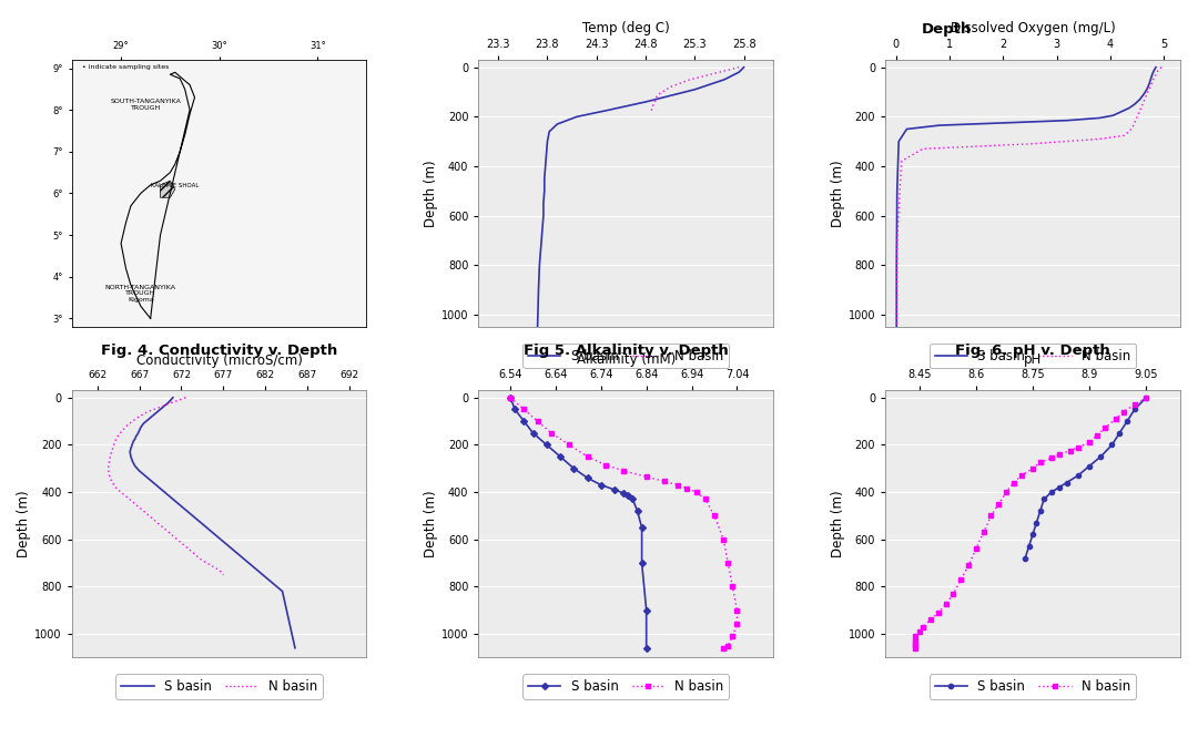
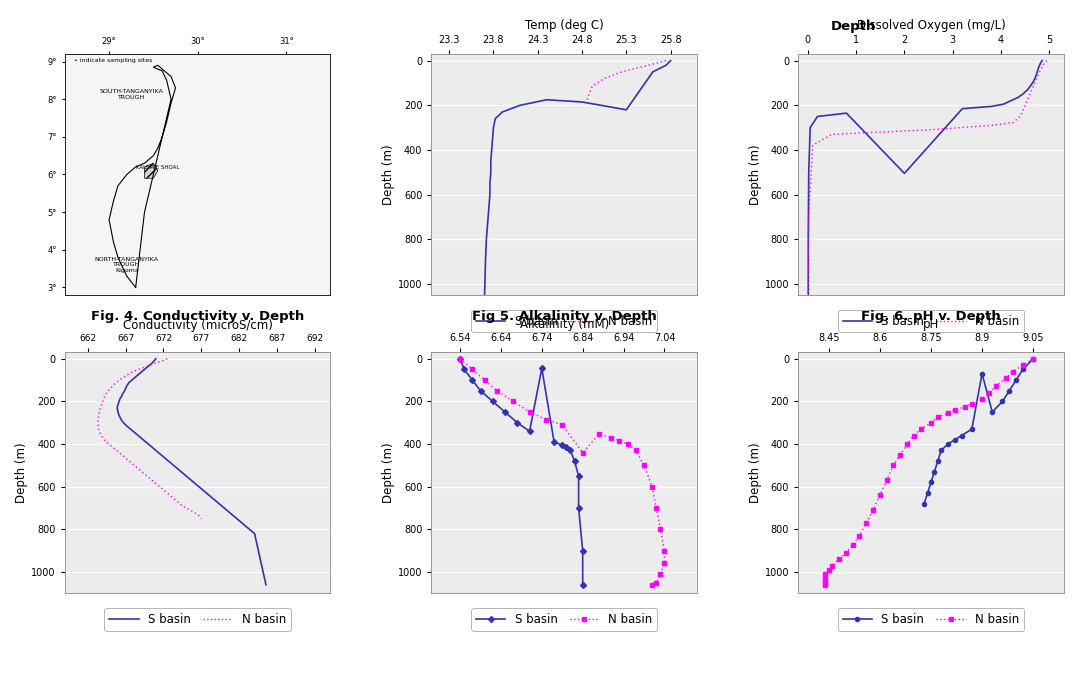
Temp (deg C)/S basin/24.8: 140 -> 185
Temp (deg C)/S basin/25.3: 90 -> 220
Dissolved Oxygen (mg/L)/S basin/2: 225 -> 505
S basin/6.74: 370 -> 45
N basin/6.84: 335 -> 440
S basin/8.9: 290 -> 70
